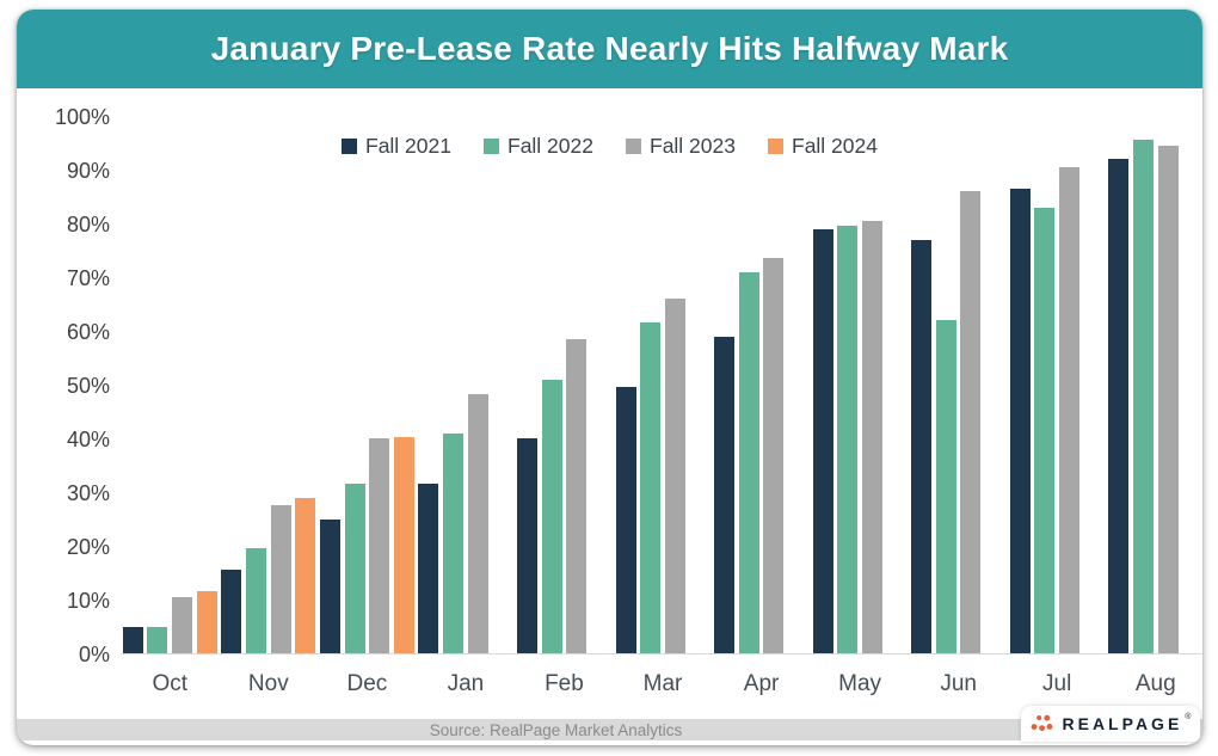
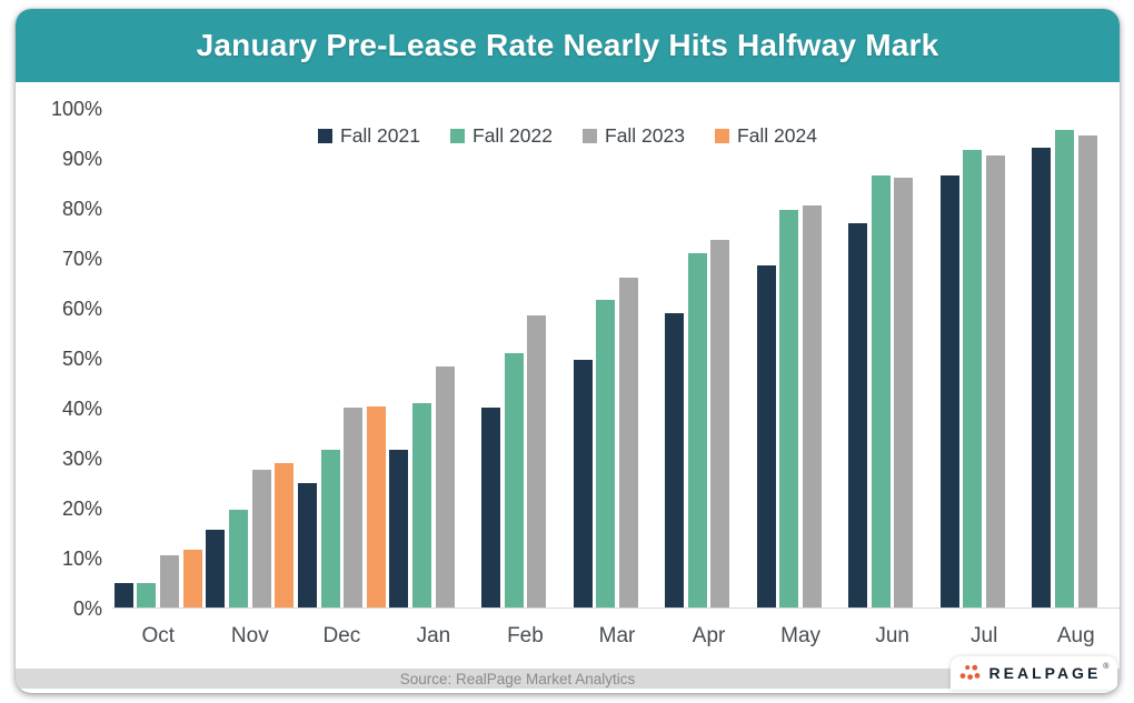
Fall 2021/May: 79% -> 68%
Fall 2022/Jun: 62% -> 86%
Fall 2022/Jul: 83% -> 92%
